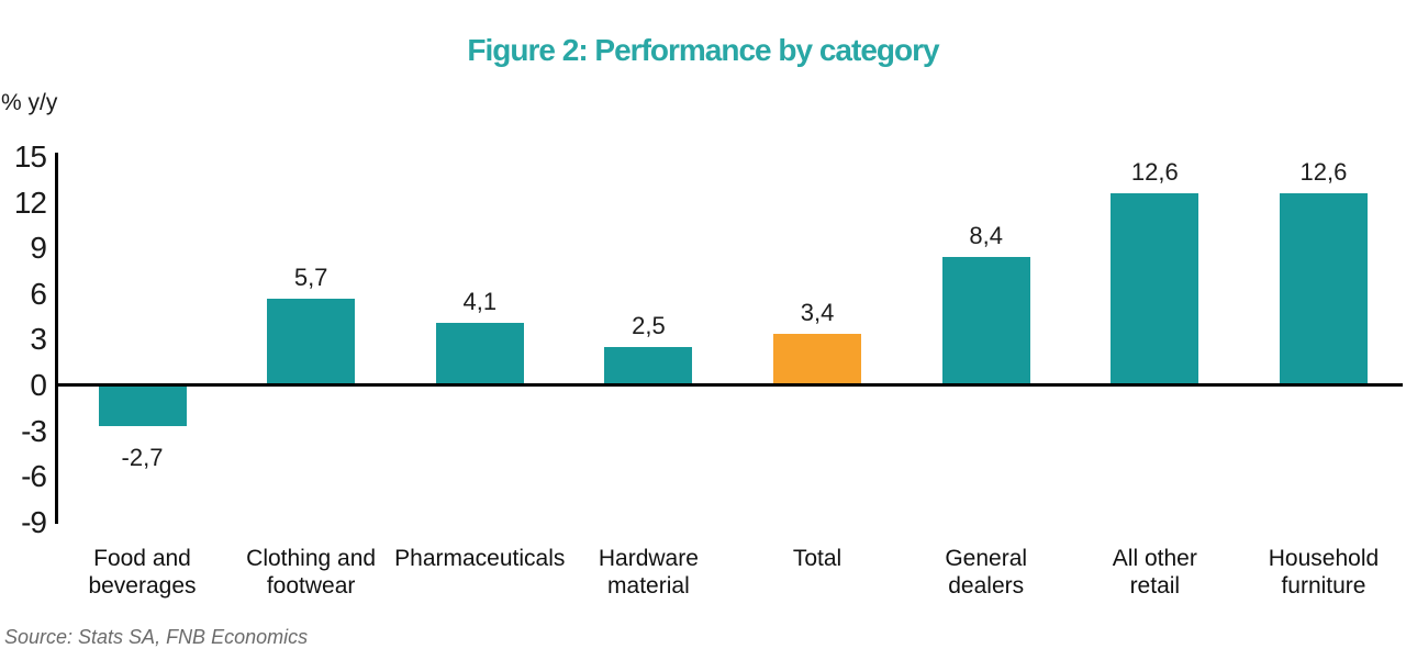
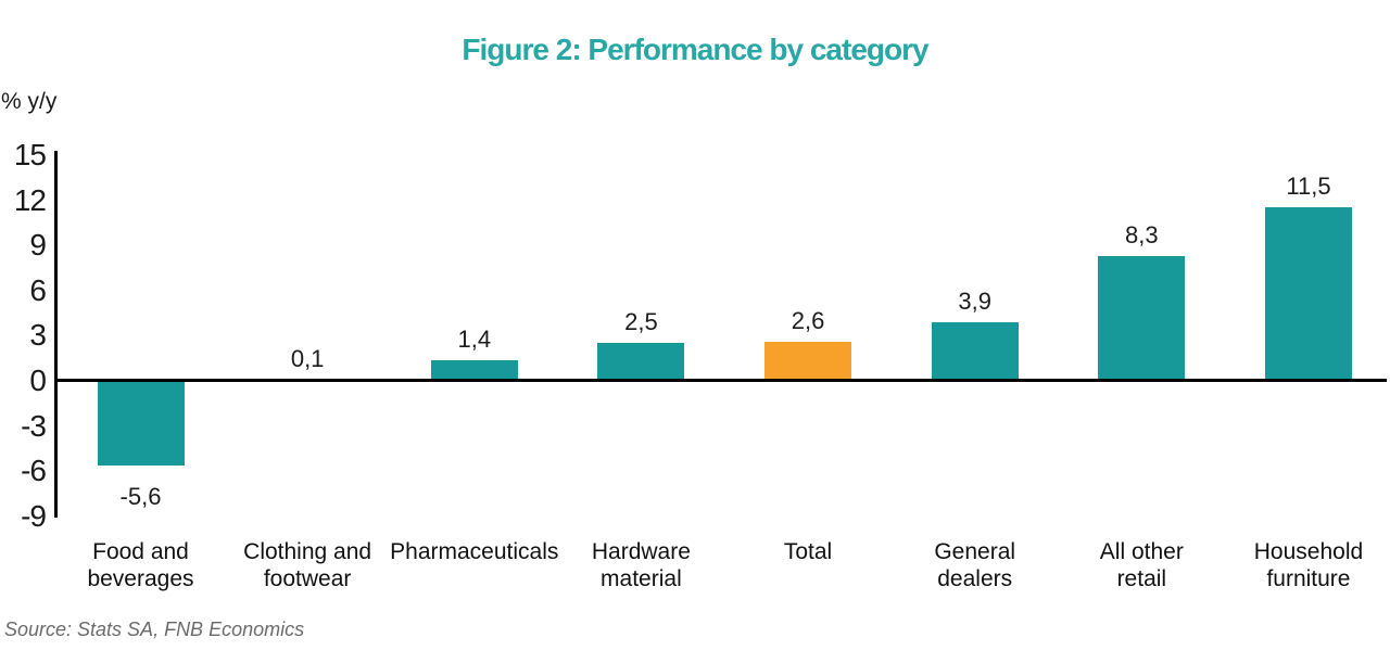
Food and beverages: -2,7 -> -5,6
Clothing and footwear: 5,7 -> 0,1
Pharmaceuticals: 4,1 -> 1,4
Total: 3,4 -> 2,6
General dealers: 8,4 -> 3,9
All other retail: 12,6 -> 8,3
Household furniture: 12,6 -> 11,5
